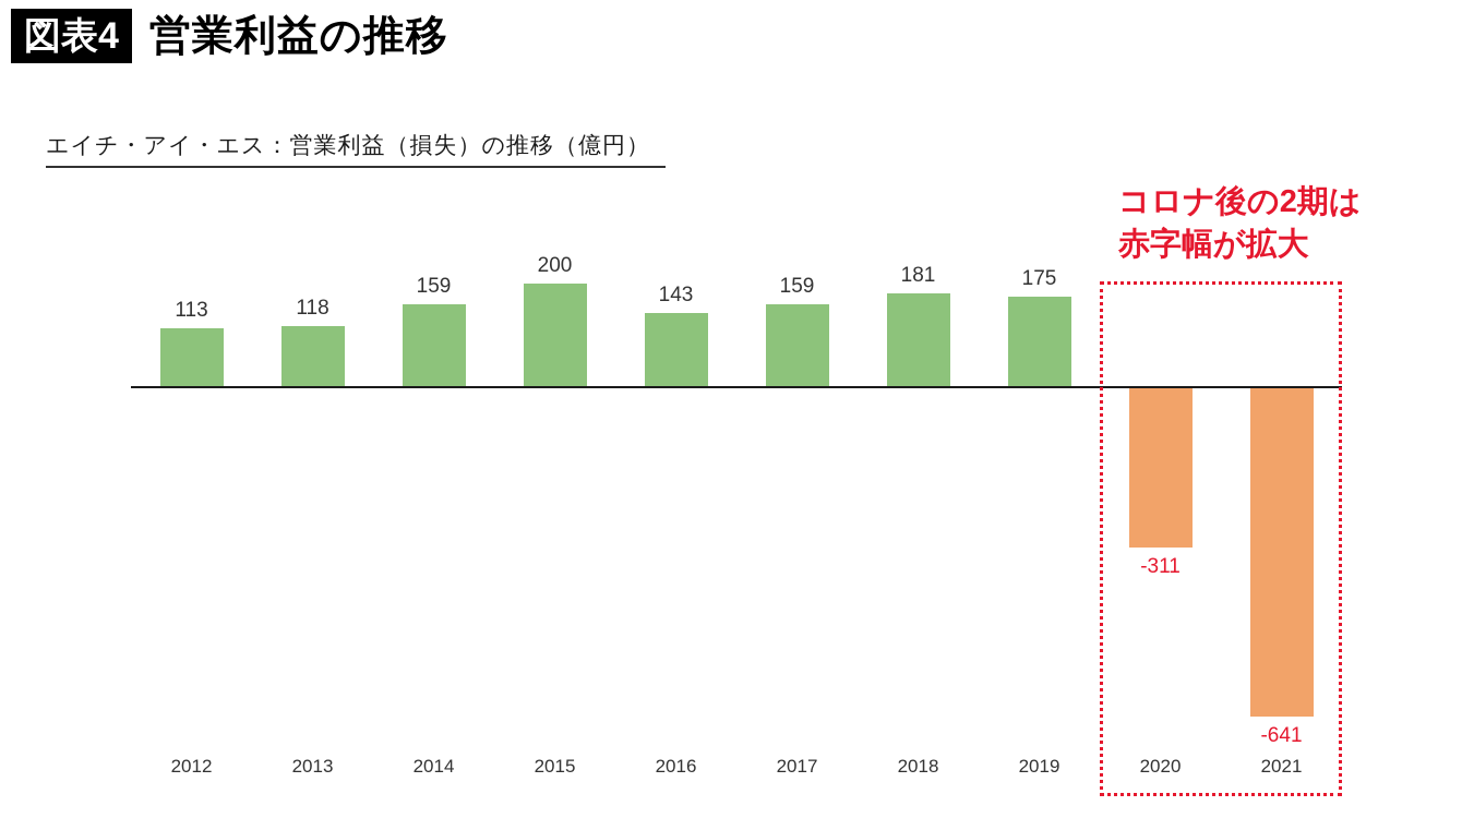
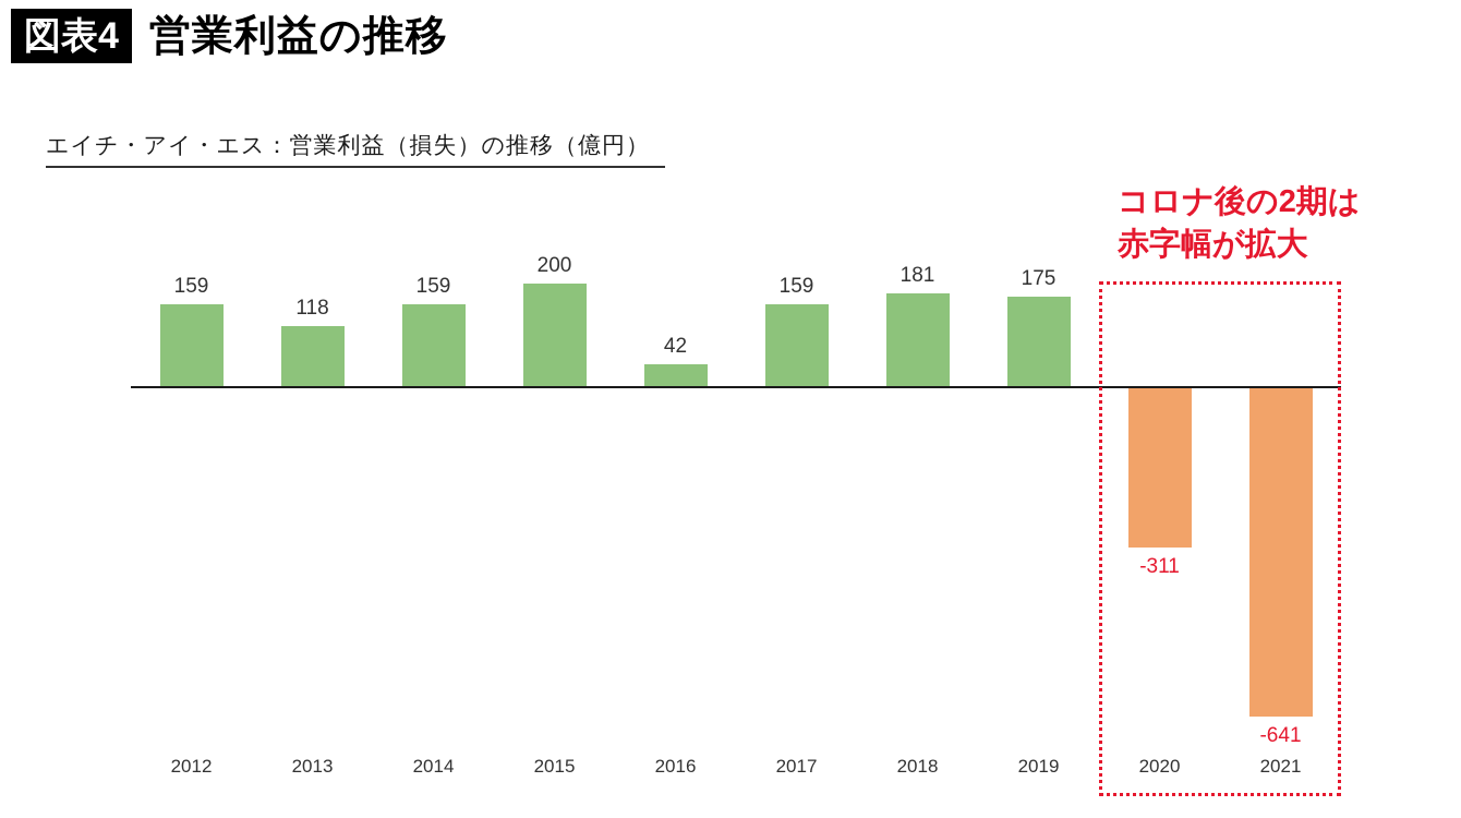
2012: 113 -> 159
2016: 143 -> 42
